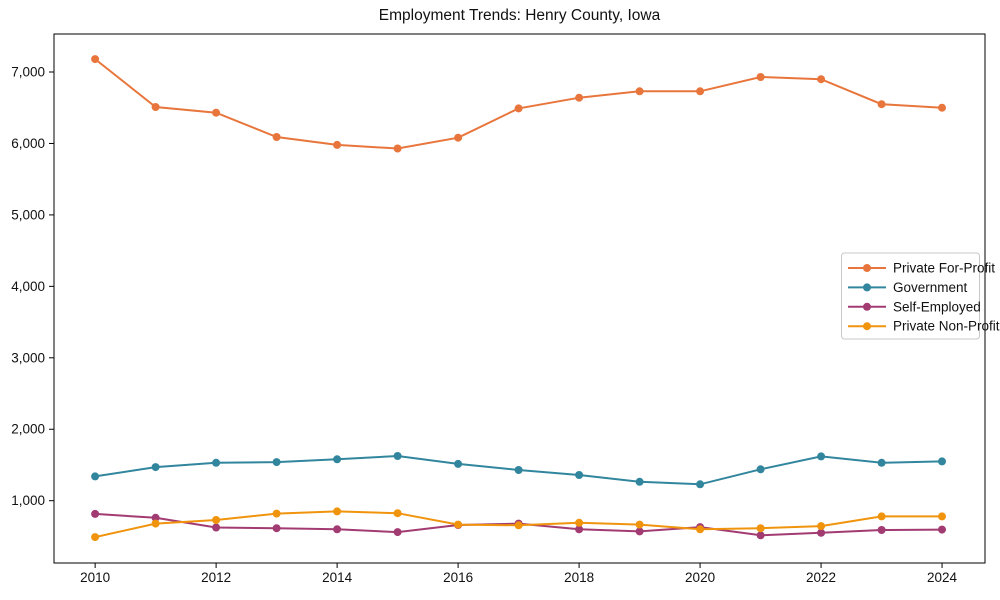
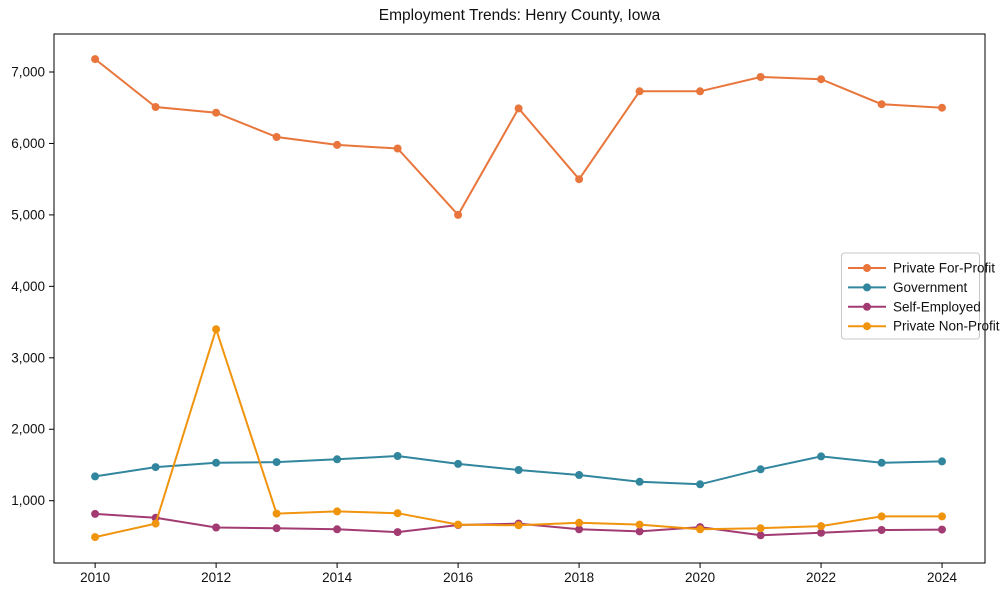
Private Non-Profit/2012: 700 -> 3400
Private For-Profit/2016: 6100 -> 5000
Private For-Profit/2018: 6600 -> 5500
